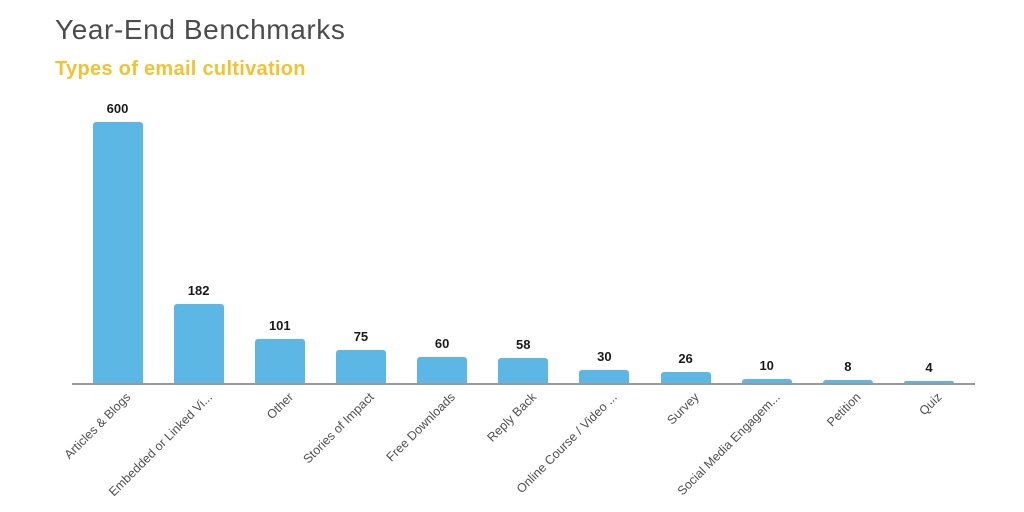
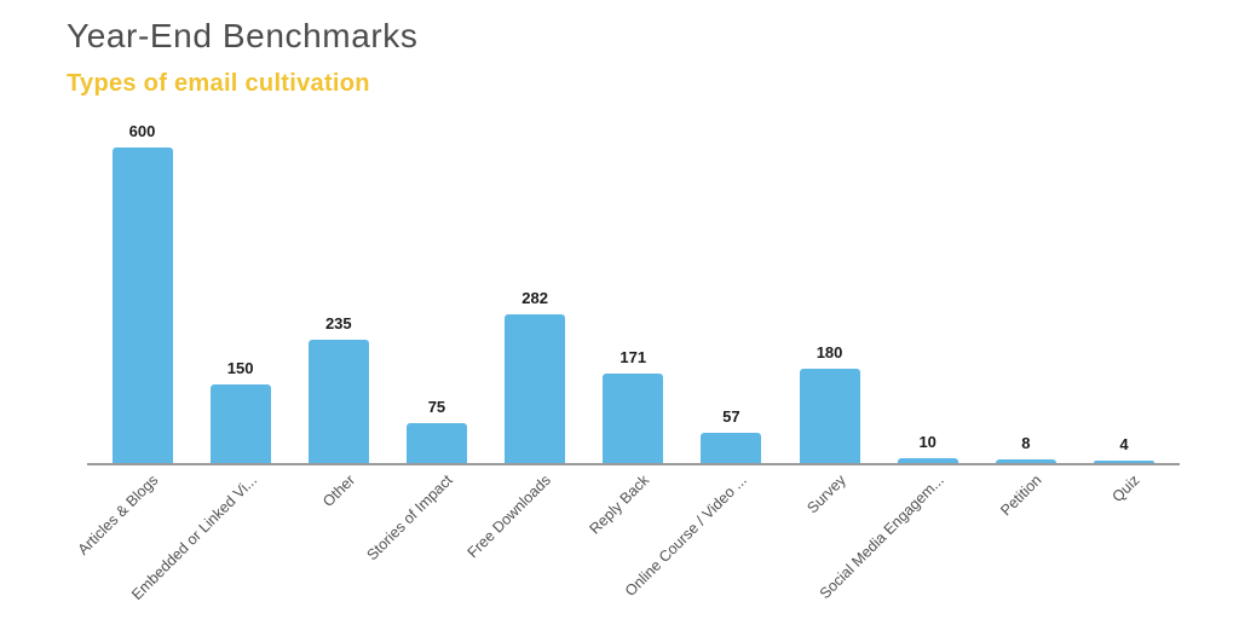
Embedded or Linked Vi...: 182 -> 150
Other: 101 -> 235
Free Downloads: 60 -> 282
Reply Back: 58 -> 171
Online Course / Video ...: 30 -> 57
Survey: 26 -> 180
